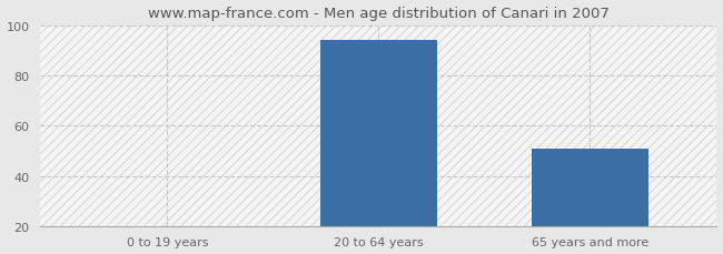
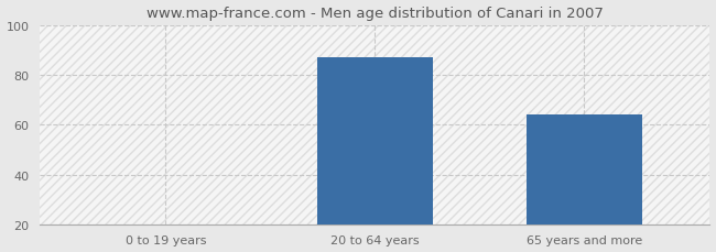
20 to 64 years: 94 -> 87
65 years and more: 51 -> 64
